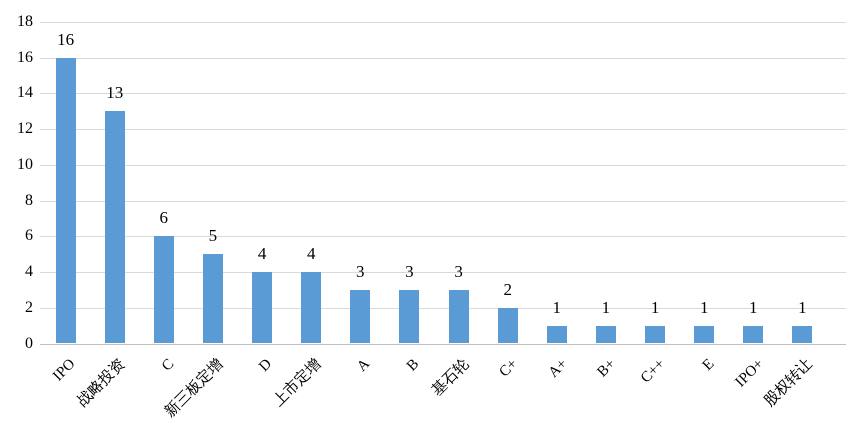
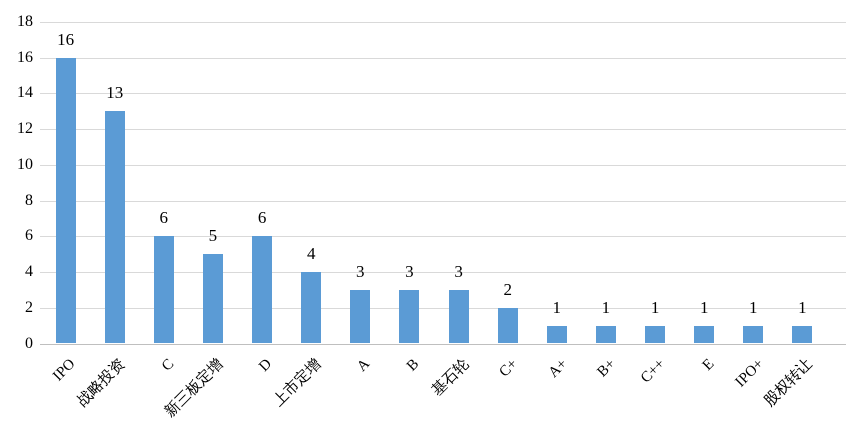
D: 4 -> 6
